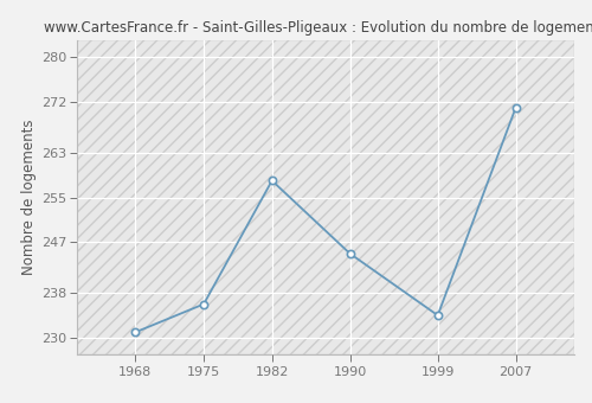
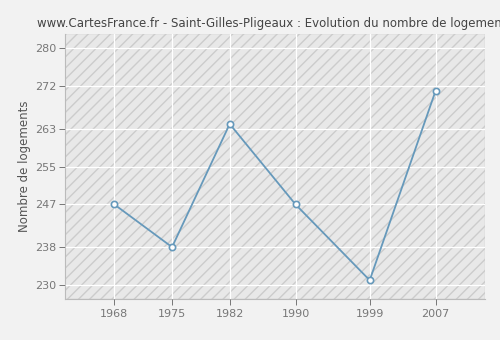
1968: 231 -> 247
1975: 236 -> 238
1982: 258 -> 264
1990: 245 -> 247
1999: 234 -> 231
